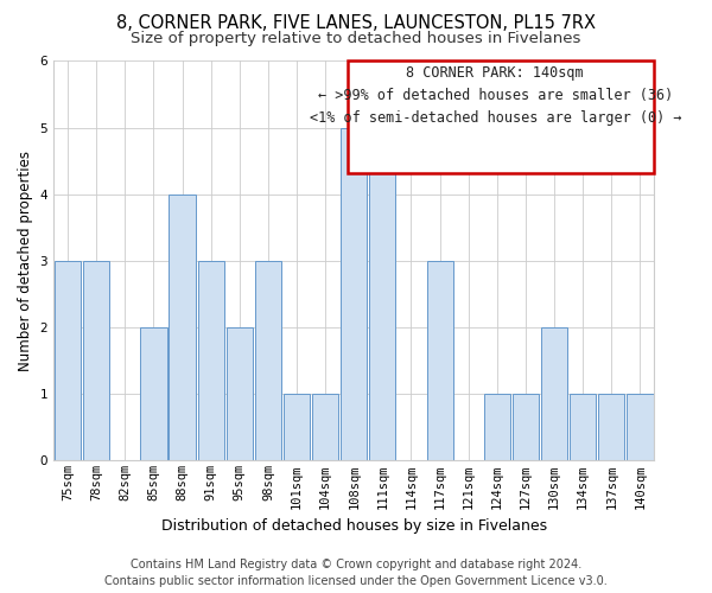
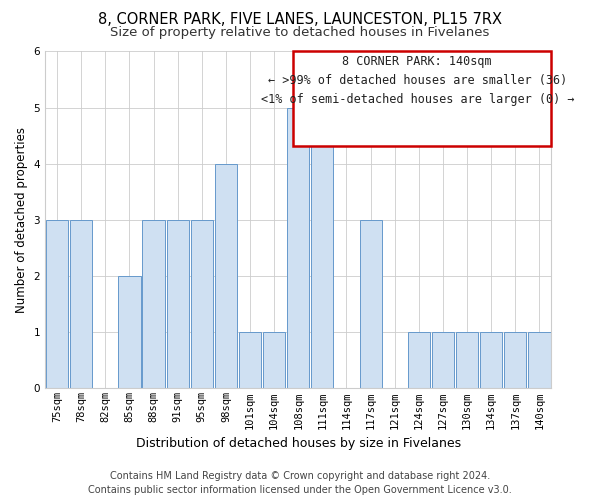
88sqm: 4 -> 3
95sqm: 2 -> 3
98sqm: 3 -> 4
130sqm: 2 -> 1
